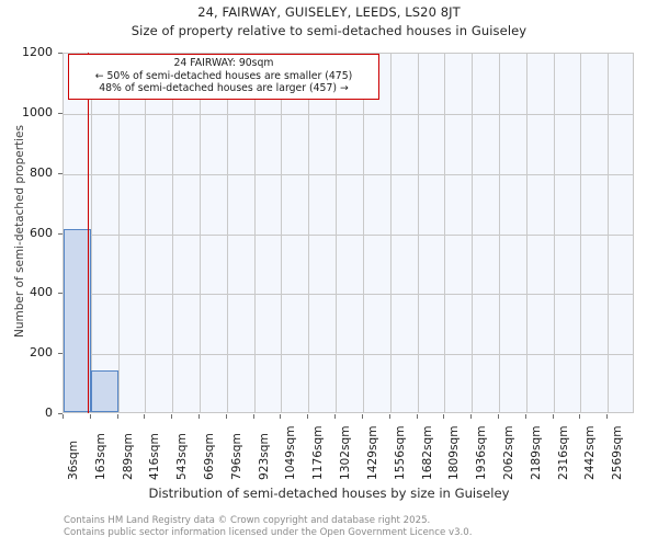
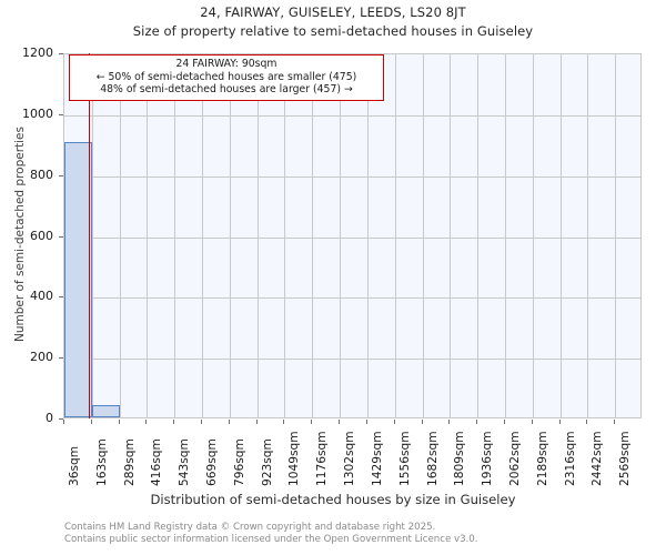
36sqm: 610 -> 900
163sqm: 140 -> 40
